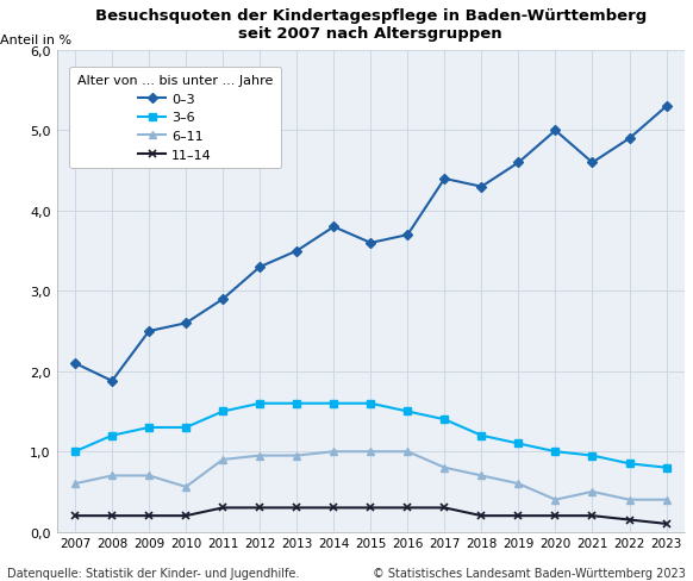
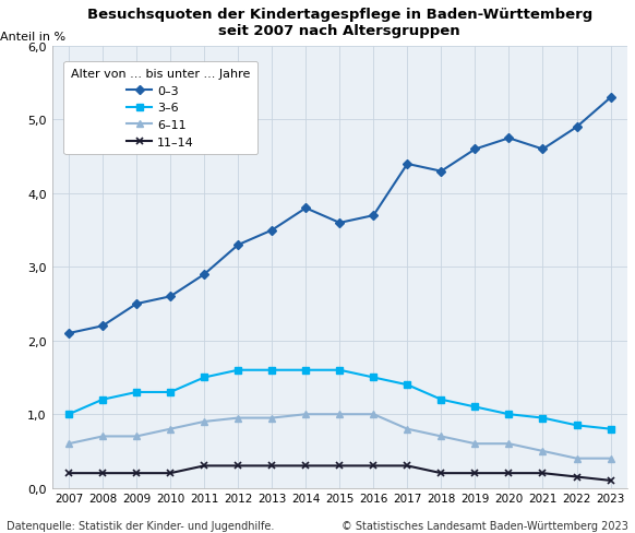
0–3/2008: 1,88 -> 2,20
6–11/2010: 0,56 -> 0,80
0–3/2020: 5,00 -> 4,75
6–11/2020: 0,40 -> 0,60
